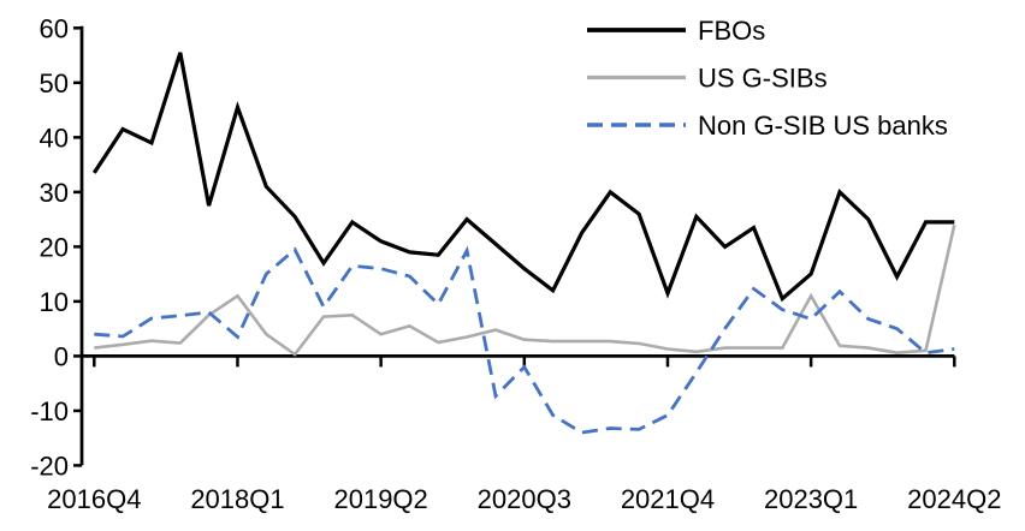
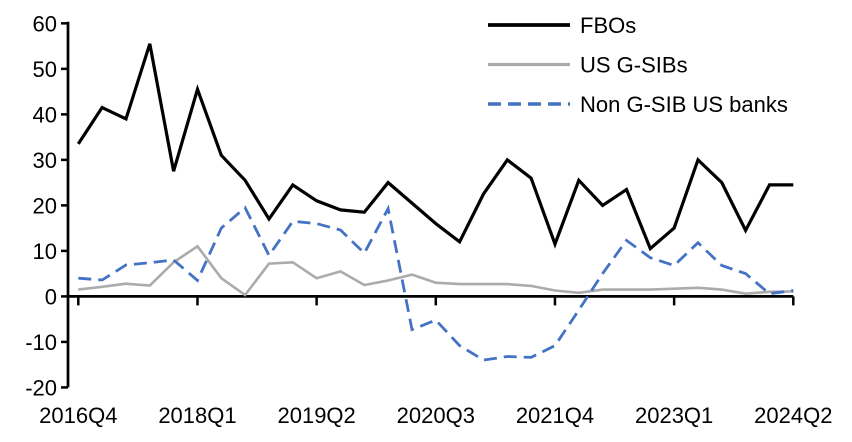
Non G-SIB US banks/2020Q3: -2 -> -5
US G-SIBs/2023Q1: 11 -> 2
US G-SIBs/2024Q2: 24 -> 1
